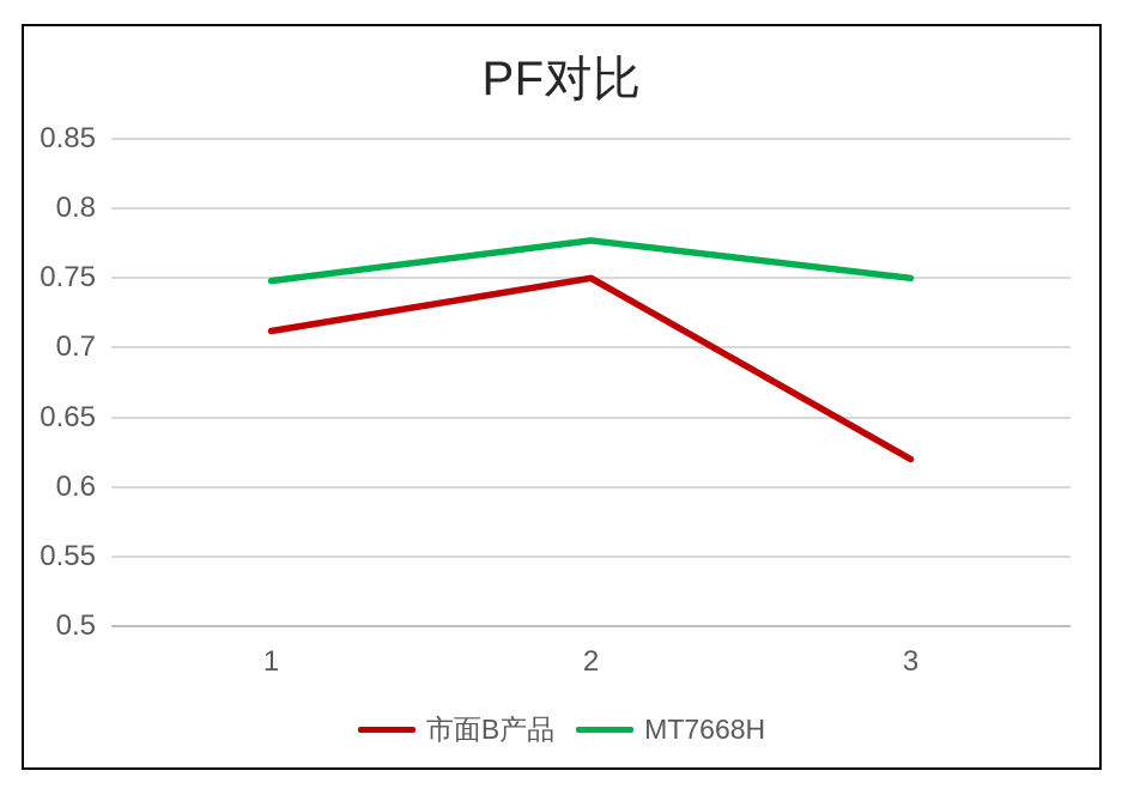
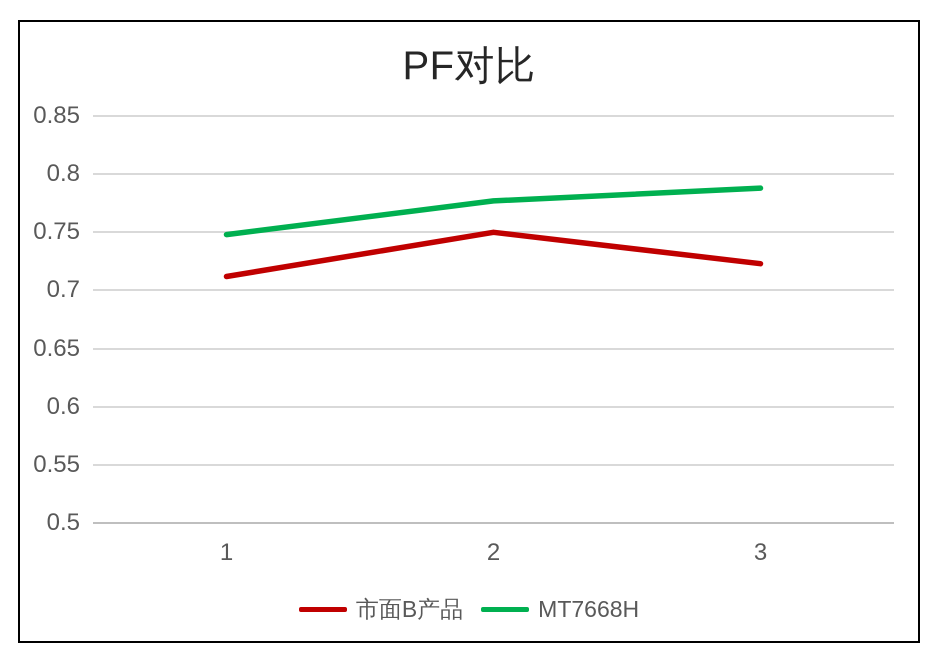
市面B产品/3: 0.620 -> 0.723
MT7668H/3: 0.750 -> 0.788
